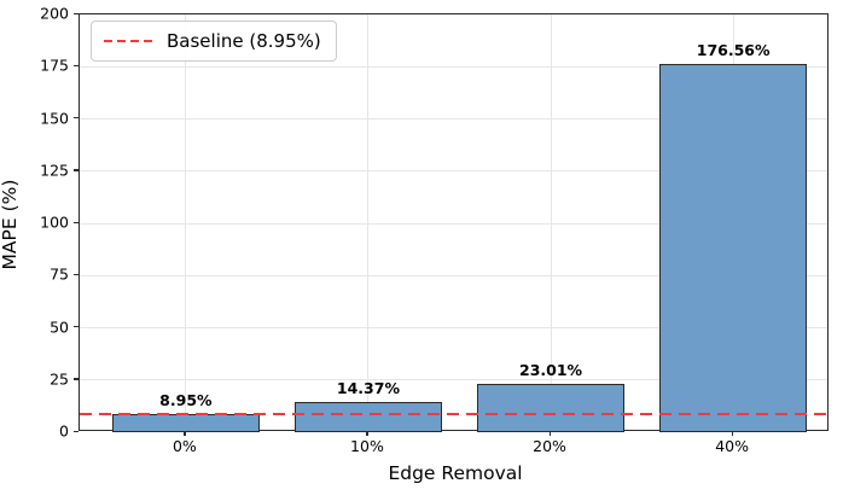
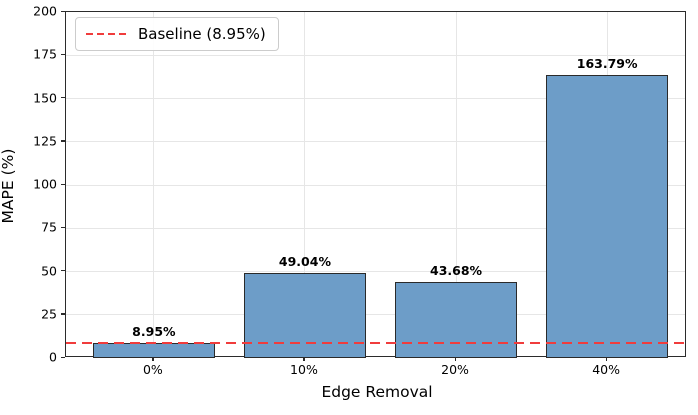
10%: 14.37% -> 49.04%
20%: 23.01% -> 43.68%
40%: 176.56% -> 163.79%
